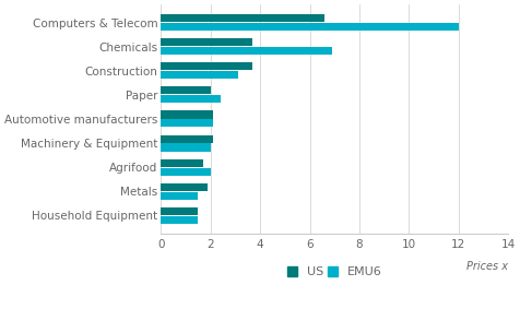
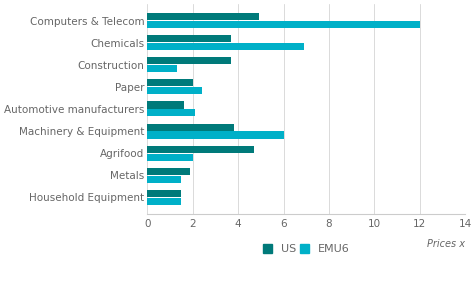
US/Computers & Telecom: 6.6 -> 4.9
EMU6/Construction: 3.1 -> 1.3
US/Automotive manufacturers: 2.1 -> 1.6
US/Machinery & Equipment: 2.1 -> 3.8
EMU6/Machinery & Equipment: 2.0 -> 6.0
US/Agrifood: 1.7 -> 4.7
